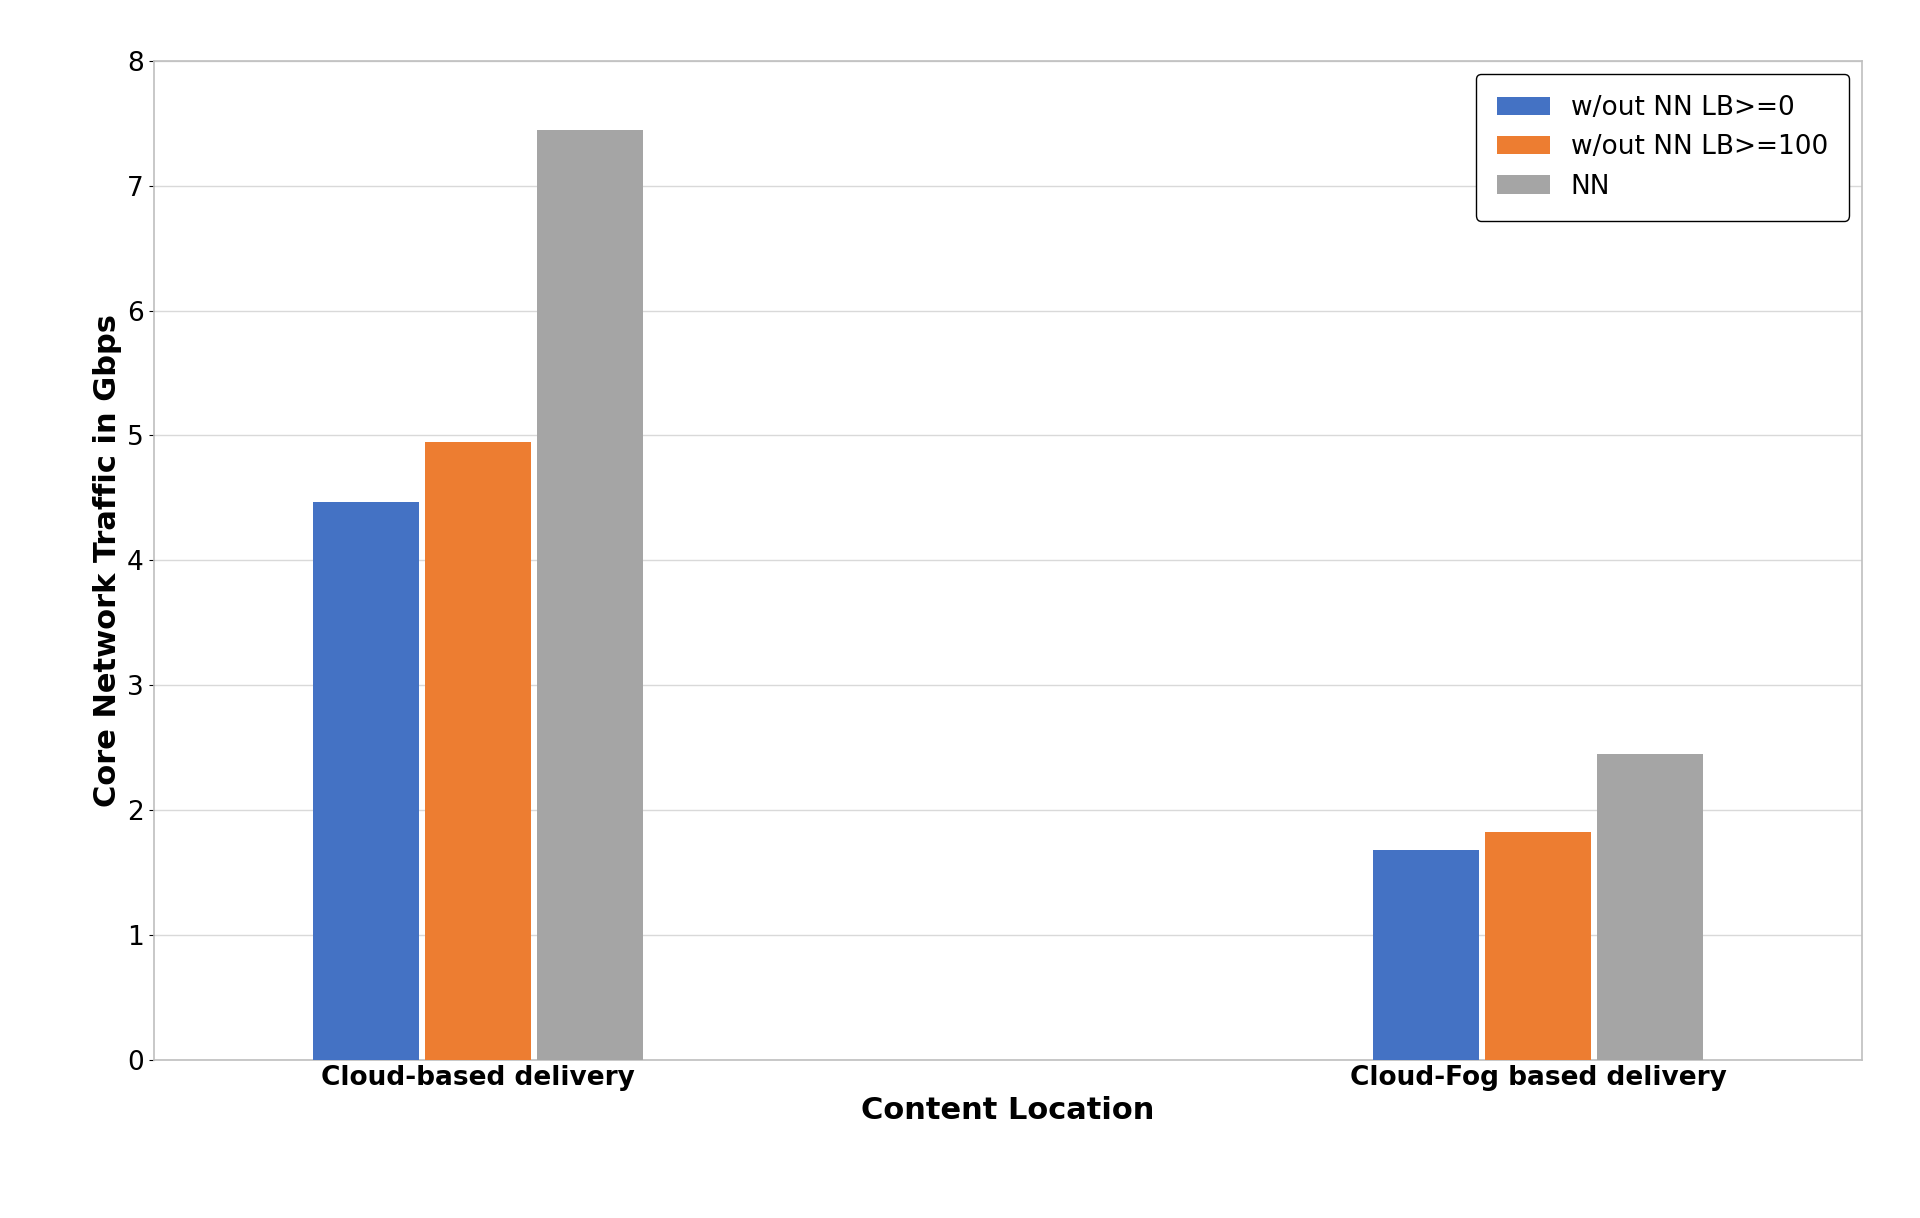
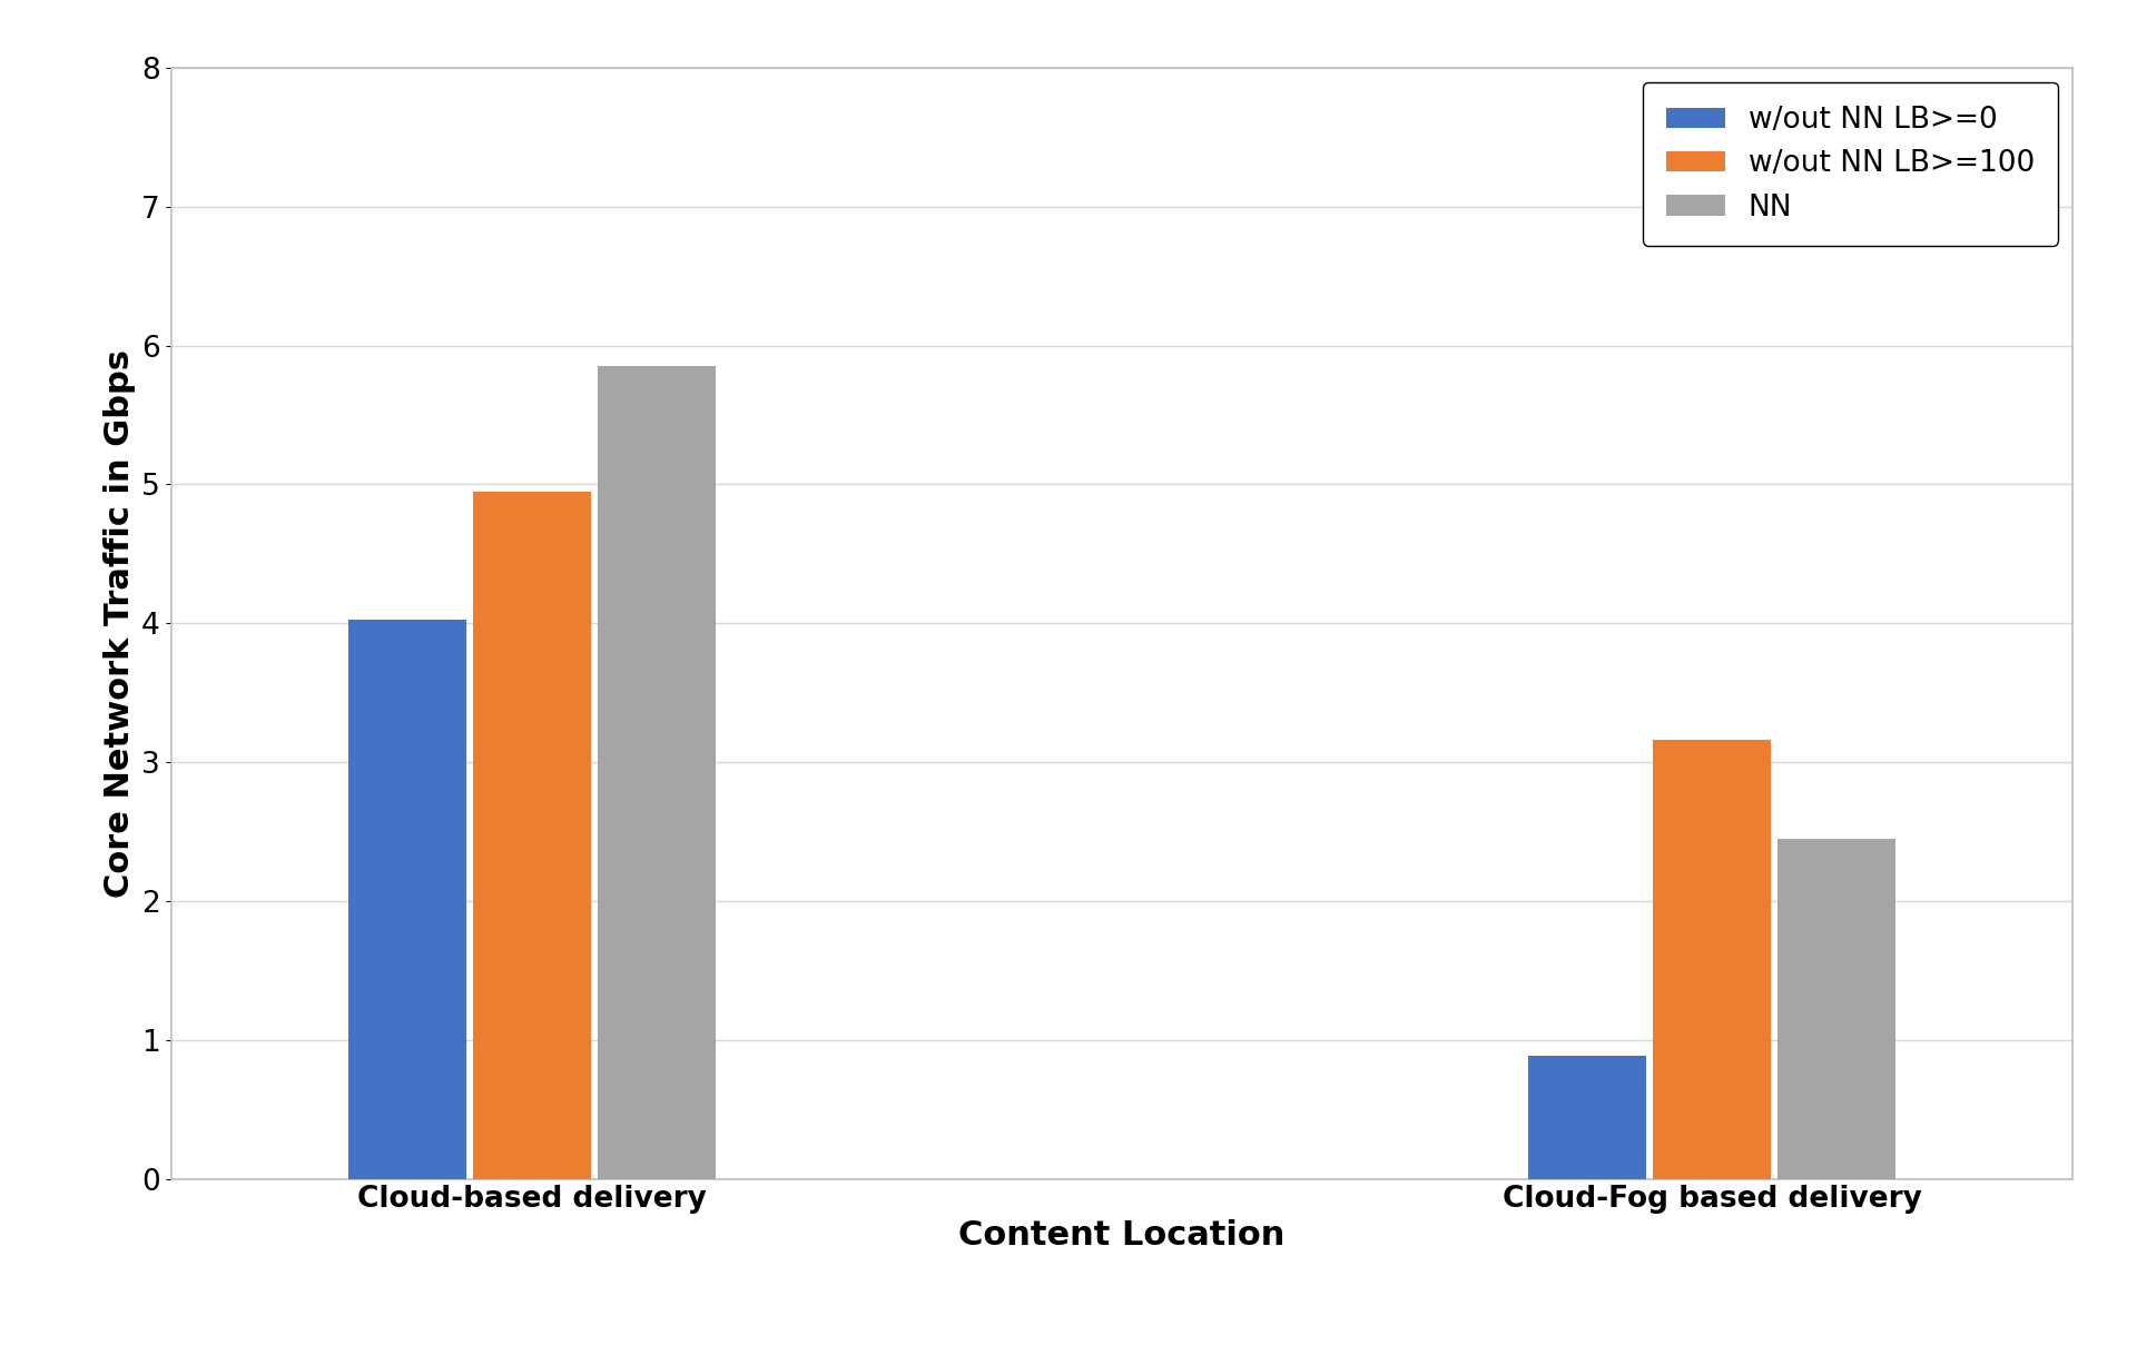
w/out NN LB>=0/Cloud-based delivery: 4.47 -> 4.03
NN/Cloud-based delivery: 7.45 -> 5.85
w/out NN LB>=0/Cloud-Fog based delivery: 1.68 -> 0.89
w/out NN LB>=100/Cloud-Fog based delivery: 1.82 -> 3.16
